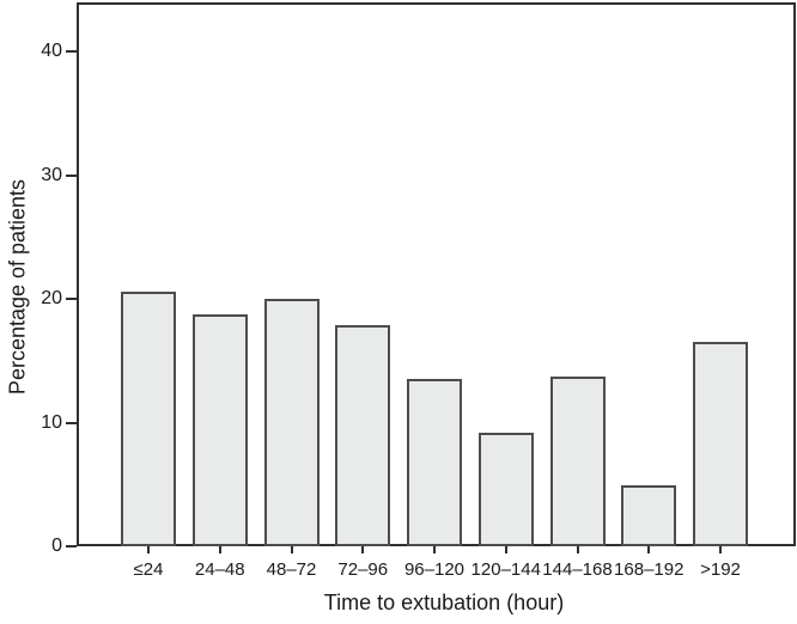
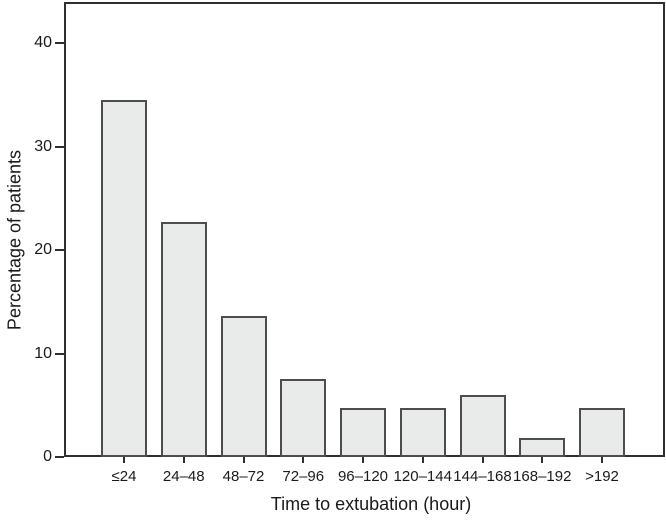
≤24: 20.6 -> 34.5
24–48: 18.8 -> 22.7
48–72: 20.0 -> 13.6
72–96: 17.9 -> 7.5
96–120: 13.5 -> 4.7
120–144: 9.2 -> 4.7
144–168: 13.7 -> 6.0
168–192: 4.9 -> 1.8
>192: 16.5 -> 4.7
